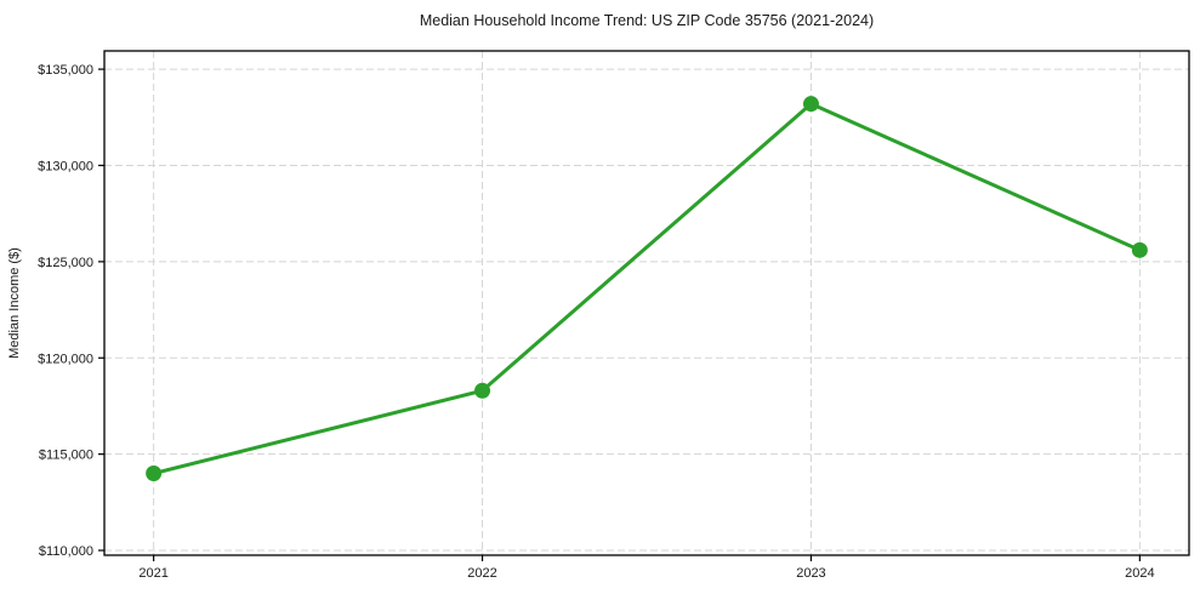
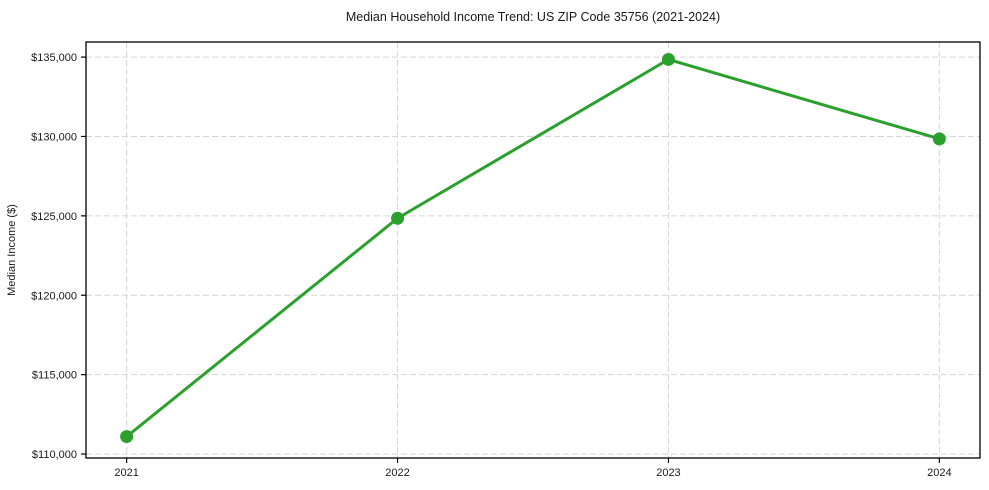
2021: $114000 -> $111100
2022: $118300 -> $124800
2023: $133200 -> $134800
2024: $125600 -> $129800
